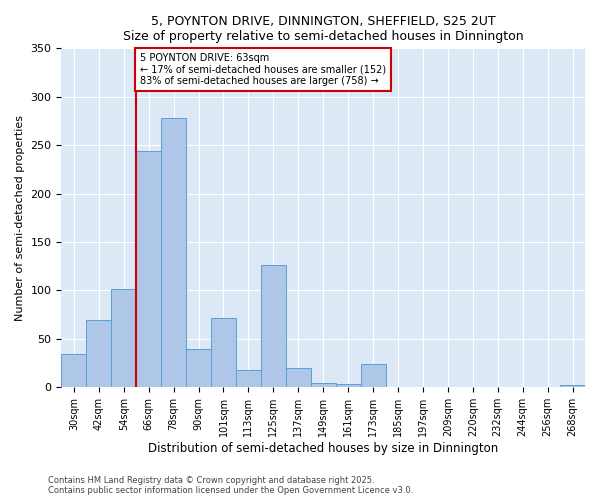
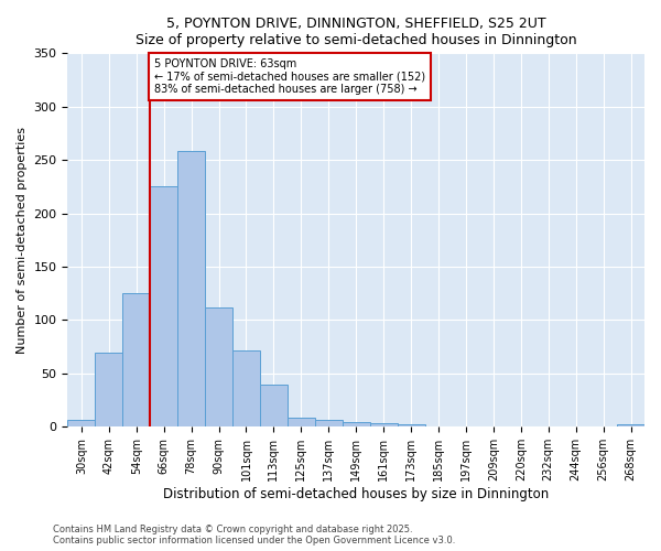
30sqm: 34 -> 7
54sqm: 102 -> 125
66sqm: 244 -> 225
78sqm: 278 -> 258
90sqm: 40 -> 112
113sqm: 18 -> 40
125sqm: 126 -> 9
137sqm: 20 -> 7
173sqm: 24 -> 2
